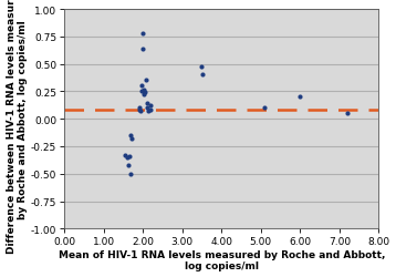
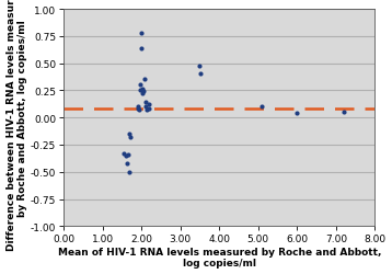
6.00: 0.20 -> 0.04
